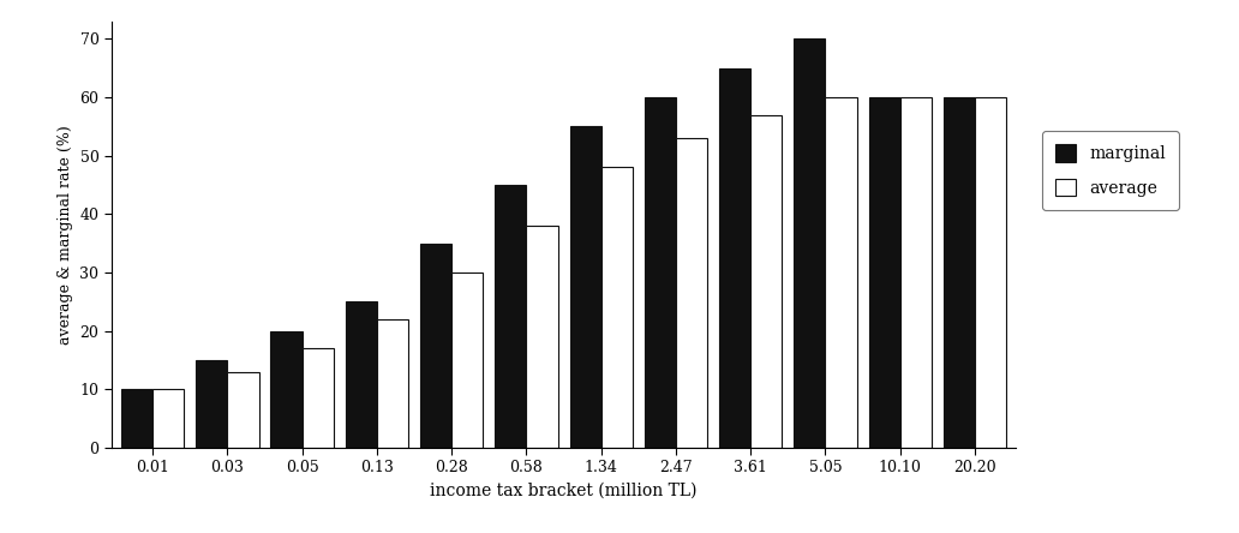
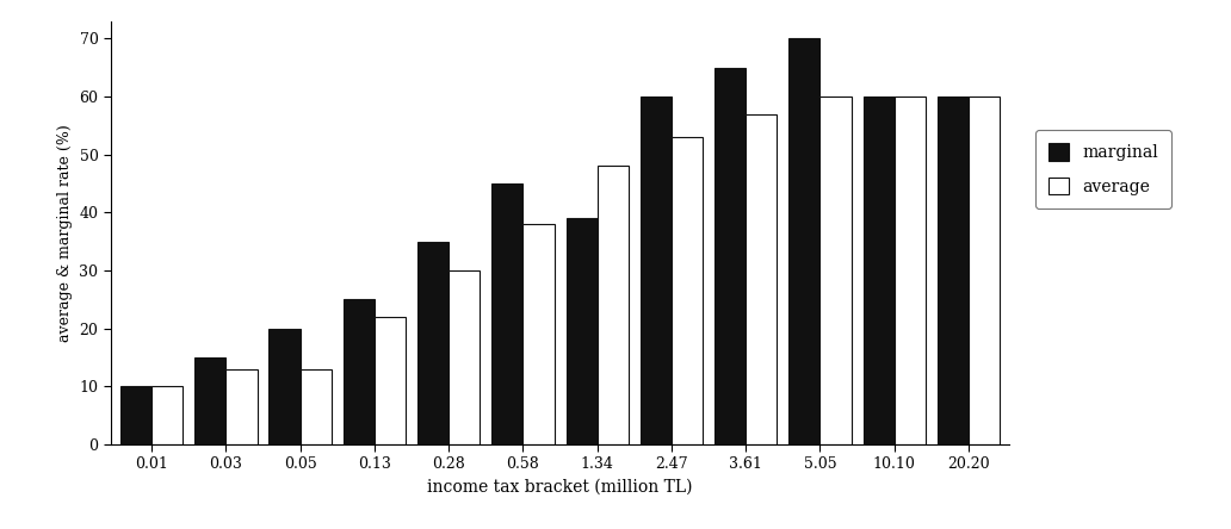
average/0.05: 17 -> 13
marginal/1.34: 55 -> 39
